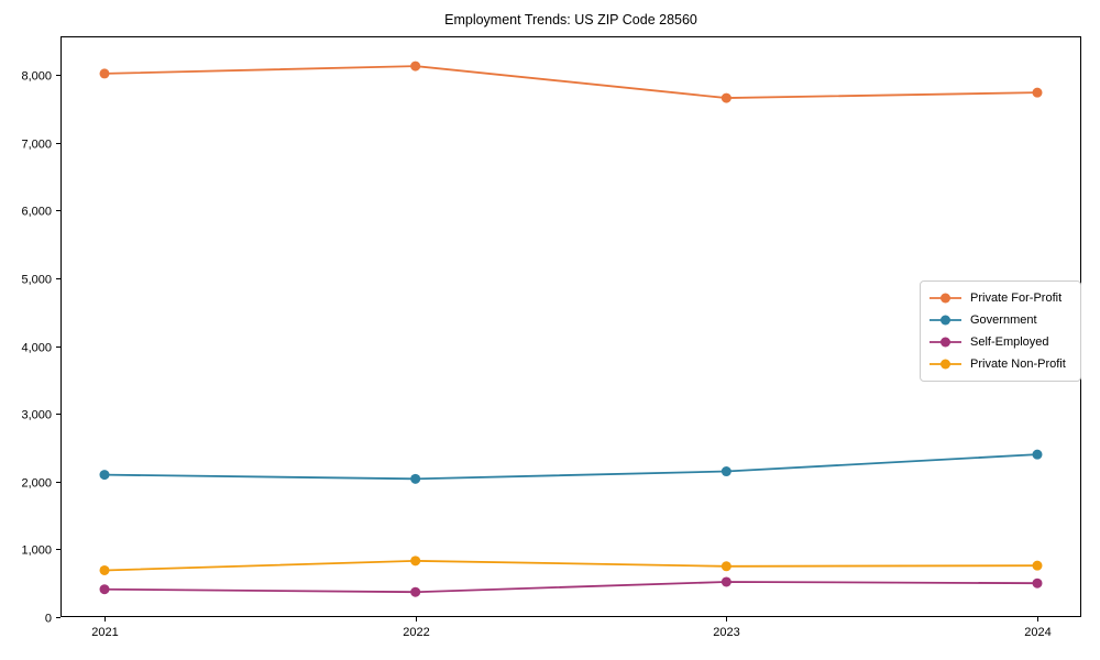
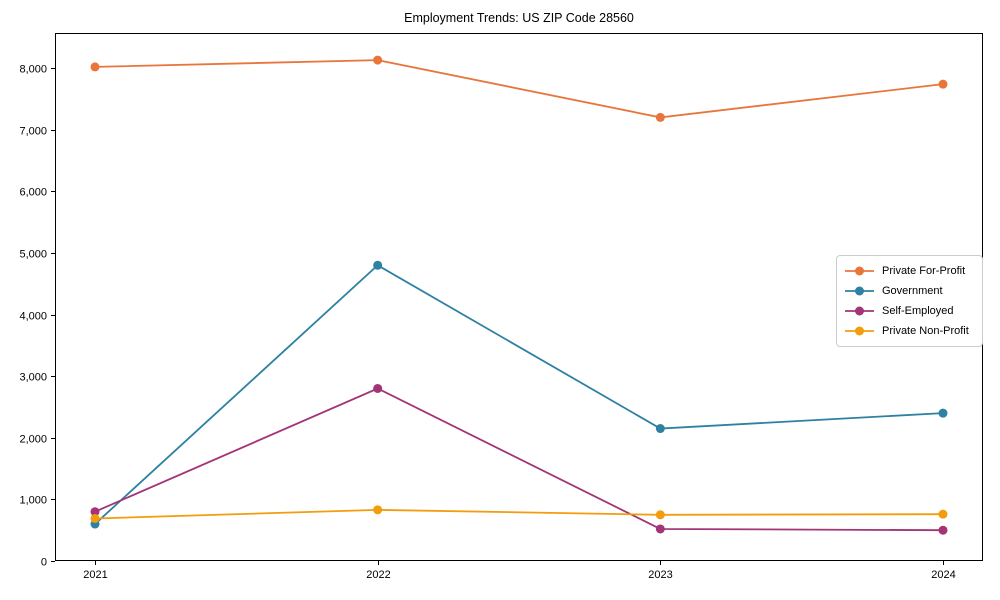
Government/2021: 2100 -> 600
Self-Employed/2021: 400 -> 800
Government/2022: 2000 -> 4800
Self-Employed/2022: 400 -> 2800
Private For-Profit/2023: 7700 -> 7200
